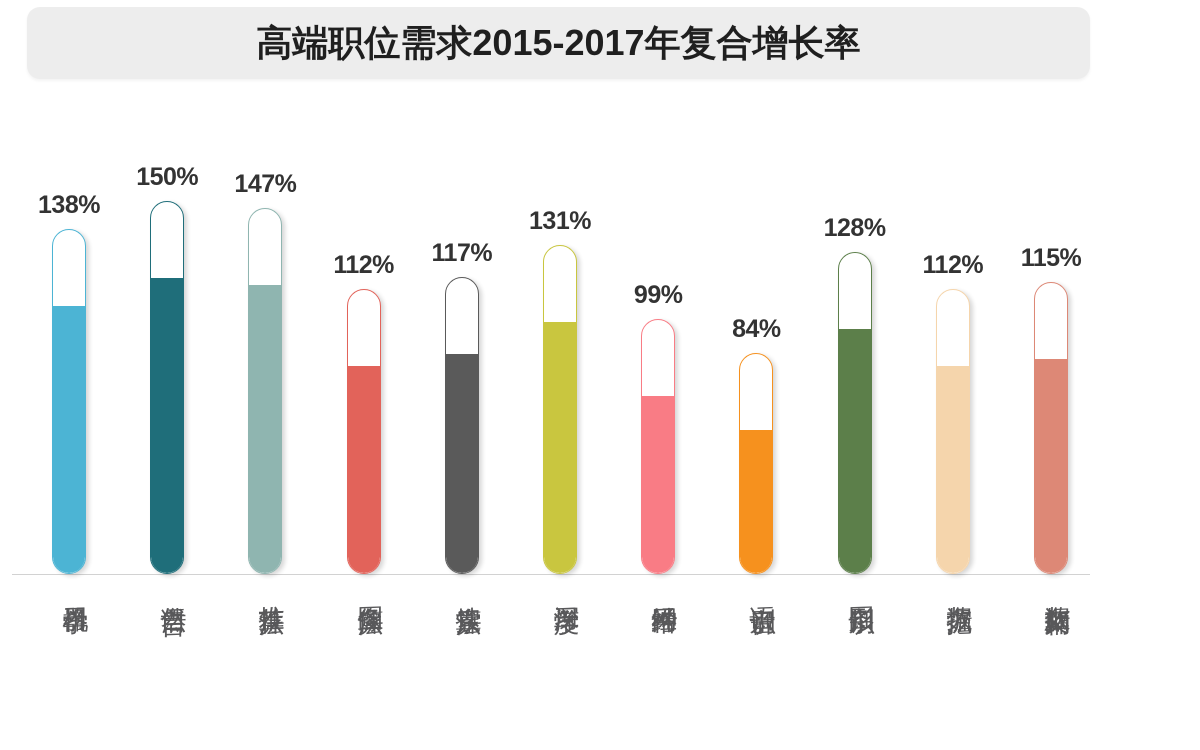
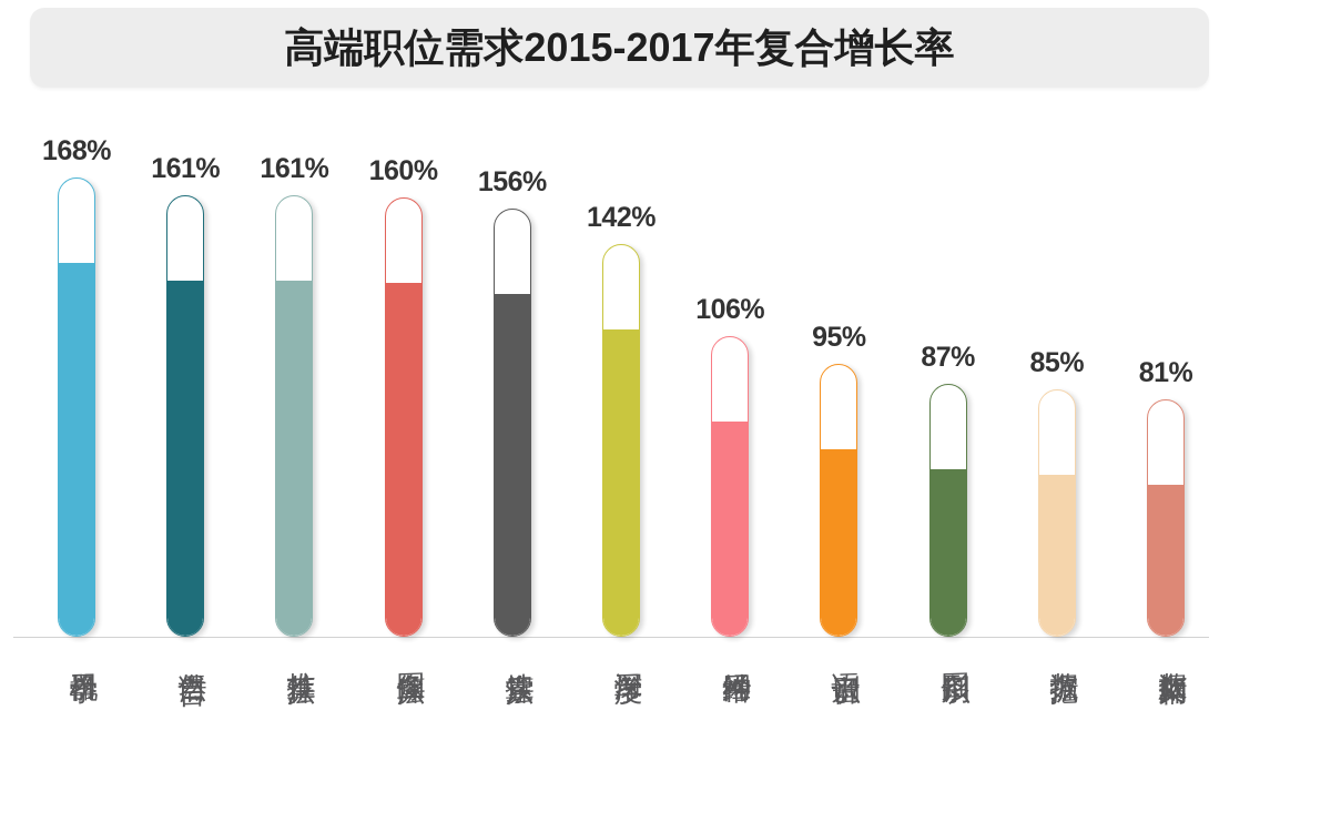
机器学习: 138% -> 168%
自然语言: 150% -> 161%
推荐算法: 147% -> 161%
图像算法: 112% -> 160%
搜索算法: 117% -> 156%
深度学习: 131% -> 142%
神经网络: 99% -> 106%
语音识别: 84% -> 95%
图形识别: 128% -> 87%
数据挖掘: 112% -> 85%
数据架构师: 115% -> 81%
